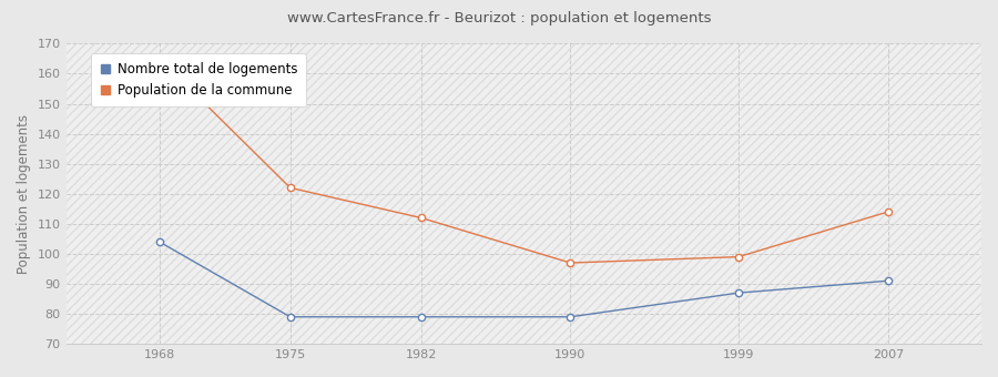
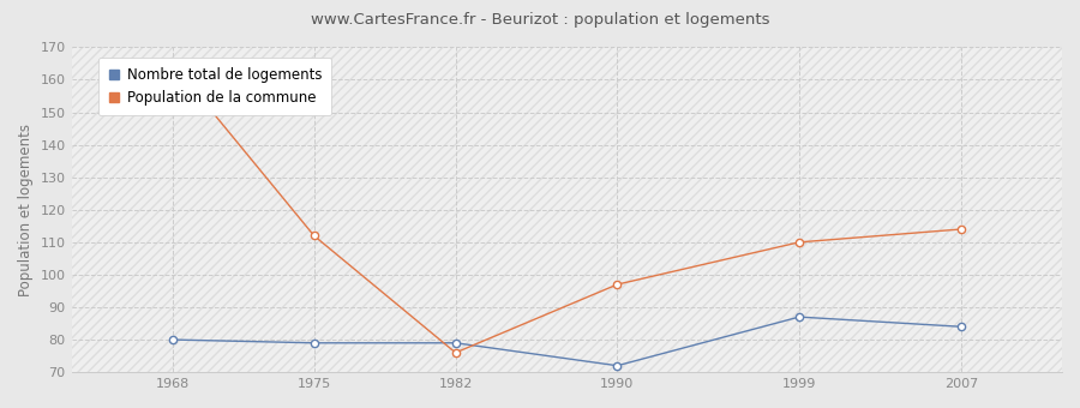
Nombre total de logements/1968: 104 -> 80
Population de la commune/1975: 122 -> 112
Population de la commune/1982: 112 -> 76
Nombre total de logements/1990: 79 -> 72
Population de la commune/1999: 99 -> 110
Nombre total de logements/2007: 91 -> 84
